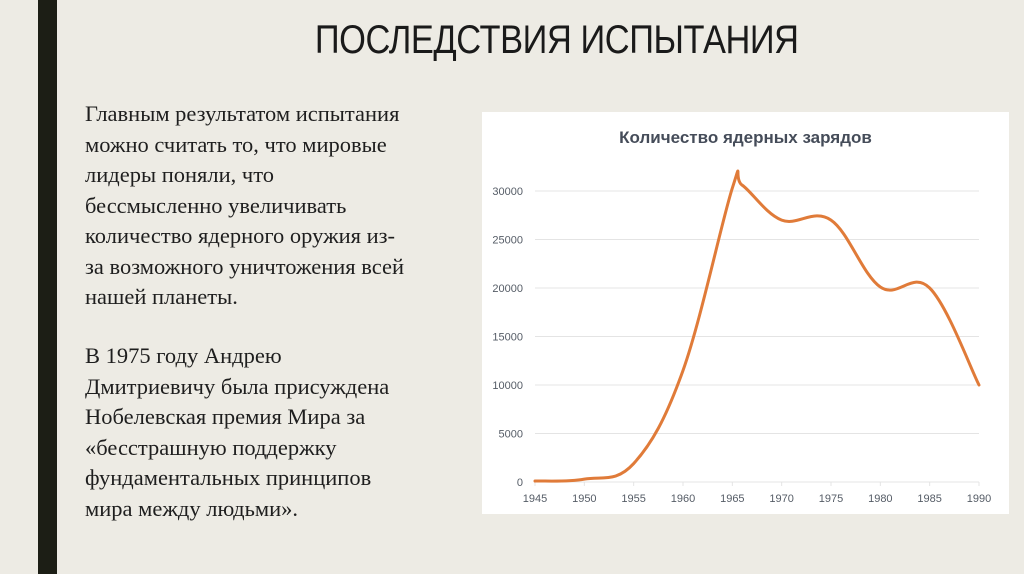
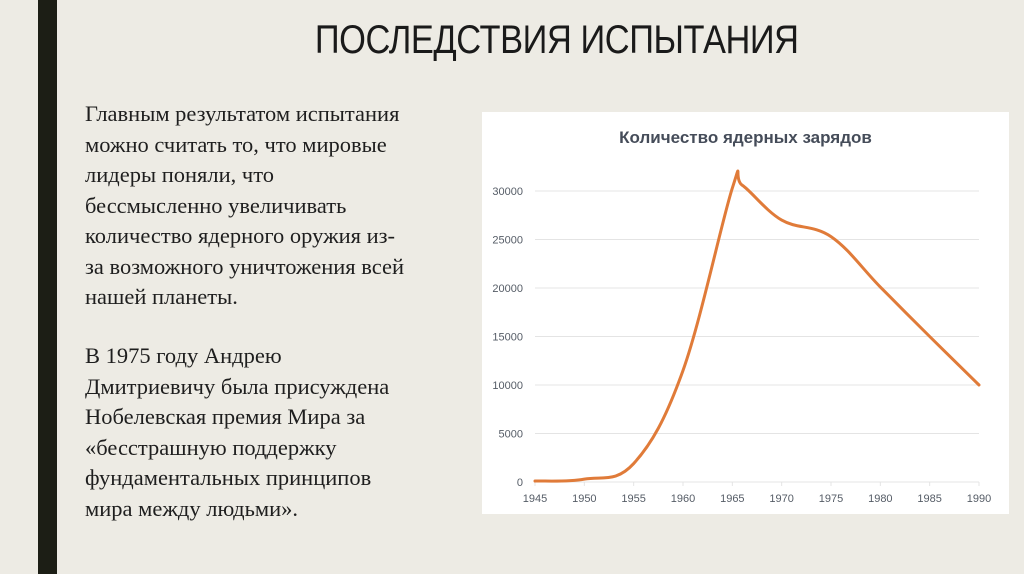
1975: 27000 -> 25000
1985: 20000 -> 15000
